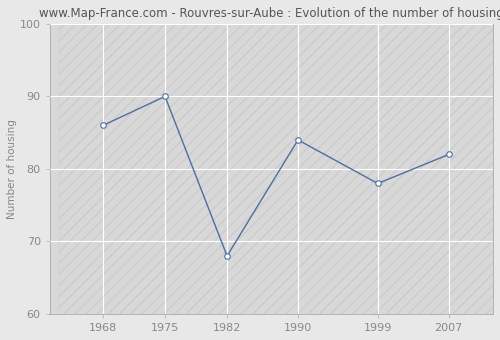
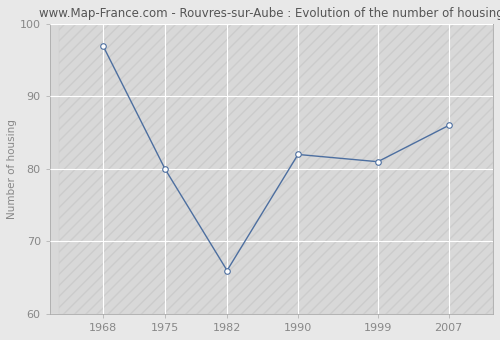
1968: 86 -> 97
1975: 90 -> 80
1982: 68 -> 66
1990: 84 -> 82
1999: 78 -> 81
2007: 82 -> 86
